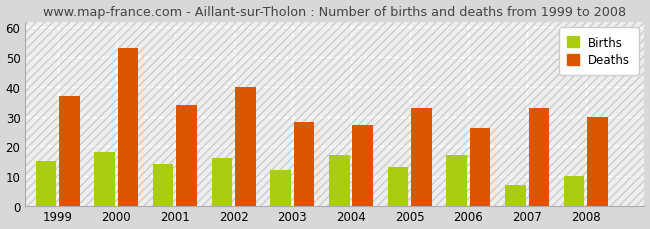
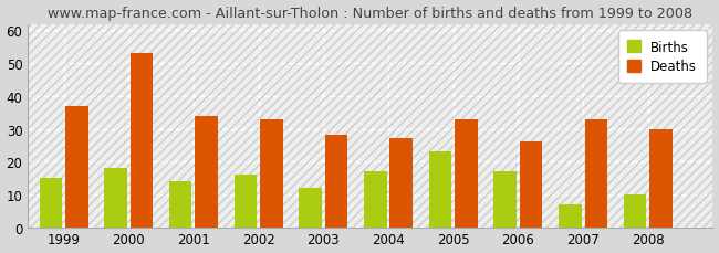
Deaths/2002: 40 -> 33
Births/2005: 13 -> 23
